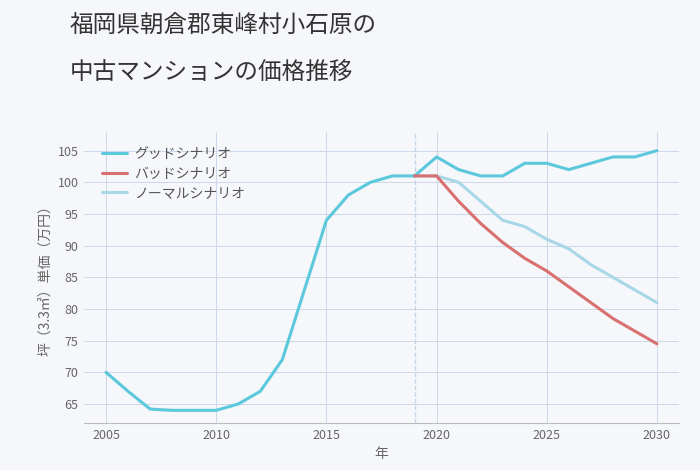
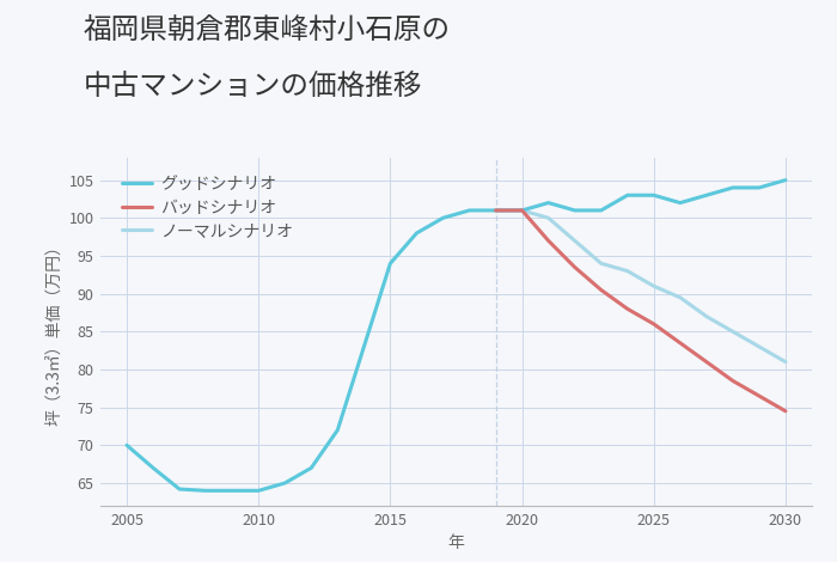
グッドシナリオ/2020: 104.0 -> 101.0
